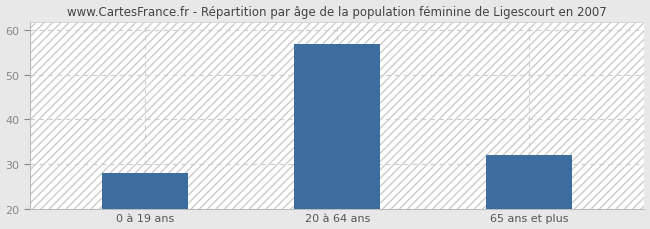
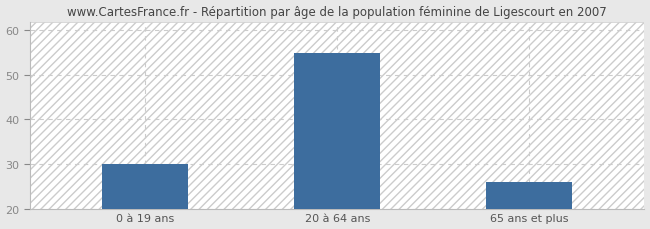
0 à 19 ans: 28 -> 30
20 à 64 ans: 57 -> 55
65 ans et plus: 32 -> 26
